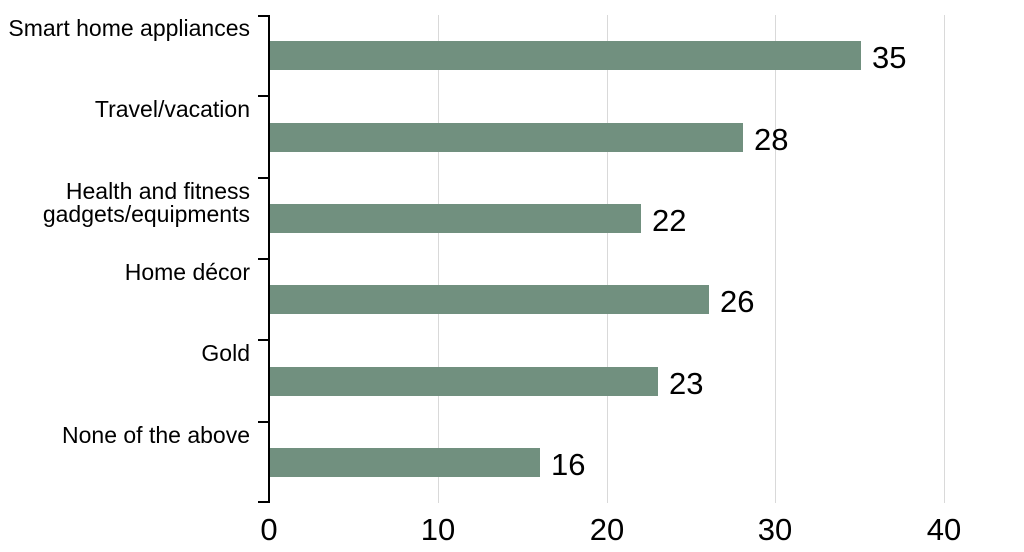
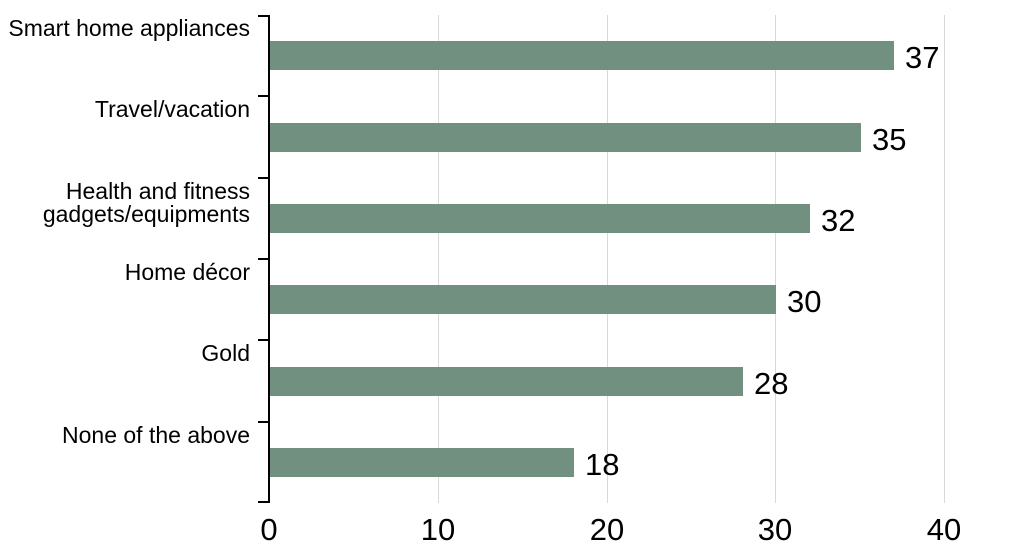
Smart home appliances: 35 -> 37
Travel/vacation: 28 -> 35
Health and fitness gadgets/equipments: 22 -> 32
Home décor: 26 -> 30
Gold: 23 -> 28
None of the above: 16 -> 18
